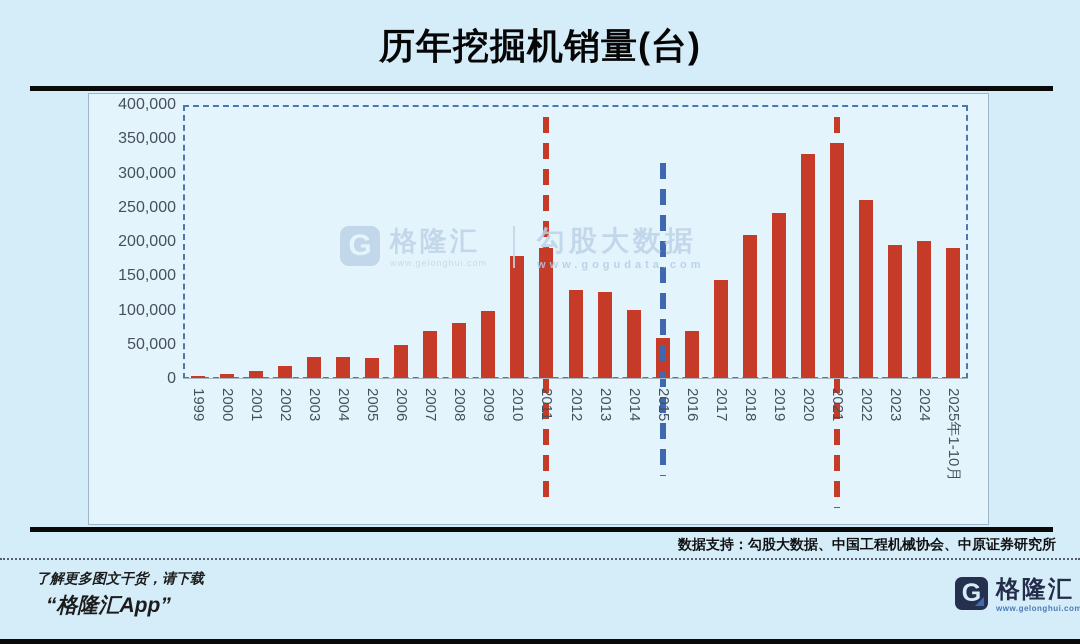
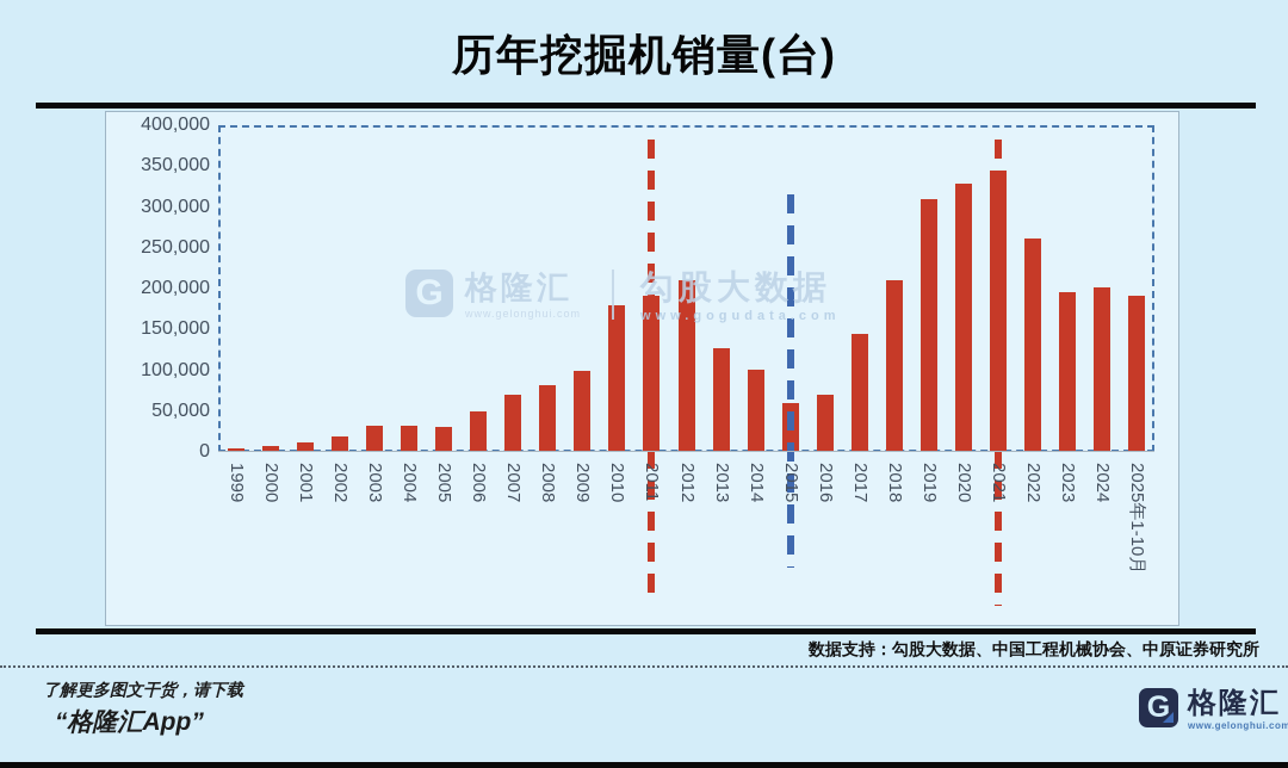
2012: 130000 -> 210000
2019: 240000 -> 310000
